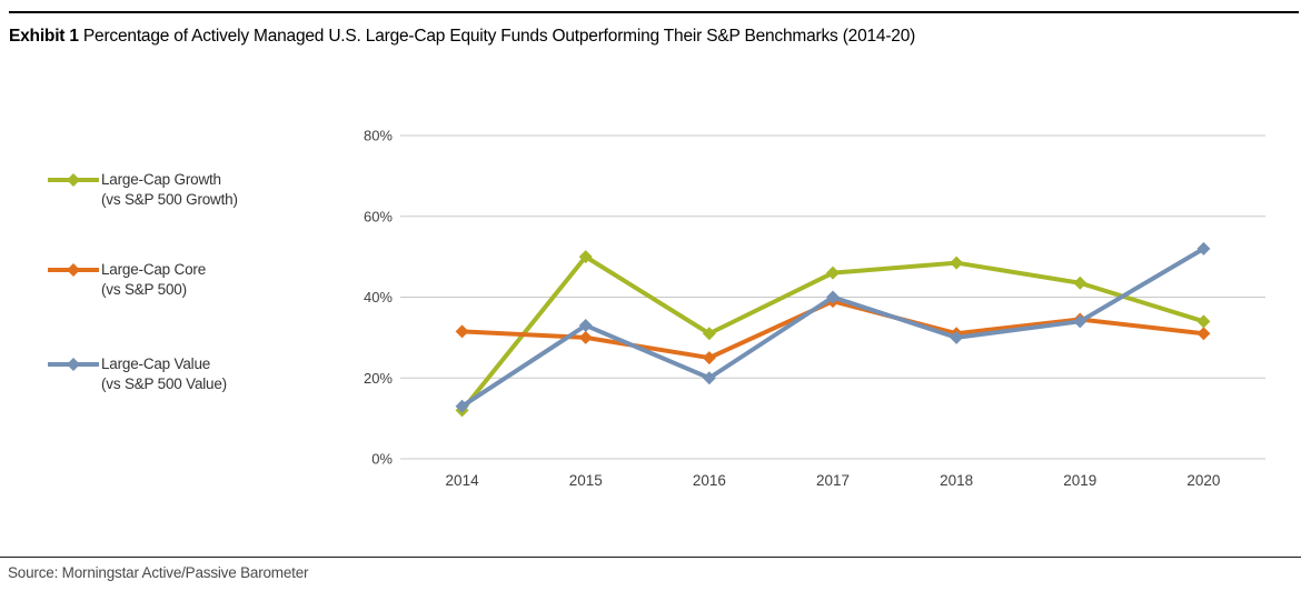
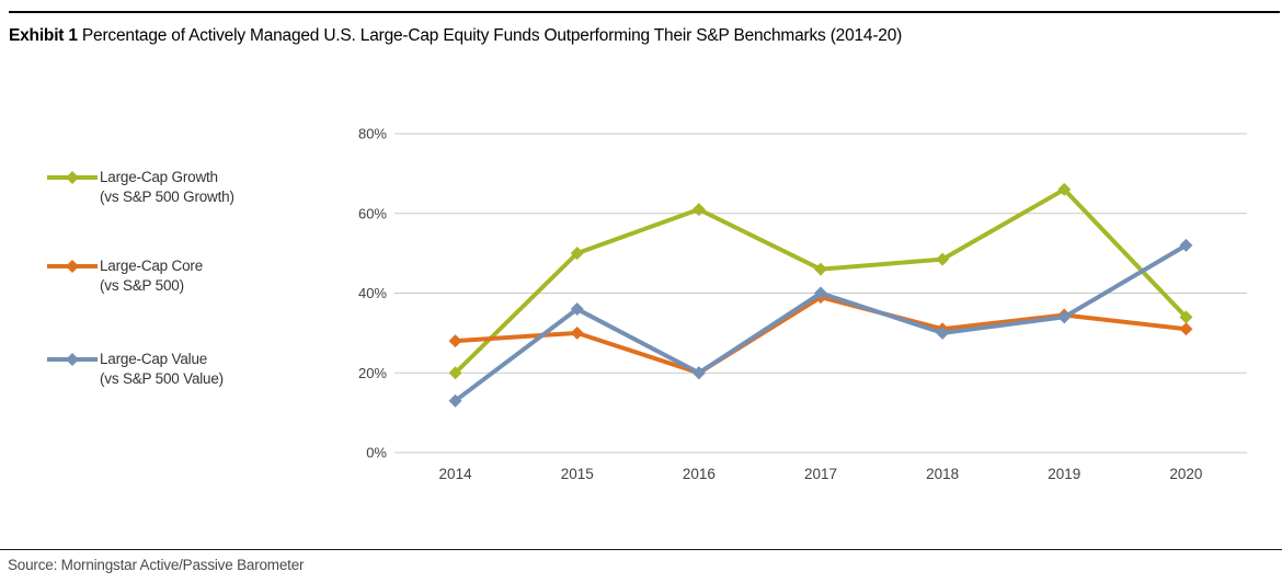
Large-Cap Growth/2014: 12% -> 20%
Large-Cap Core/2014: 32% -> 28%
Large-Cap Value/2015: 33% -> 36%
Large-Cap Growth/2016: 31% -> 61%
Large-Cap Core/2016: 25% -> 20%
Large-Cap Growth/2019: 44% -> 66%
